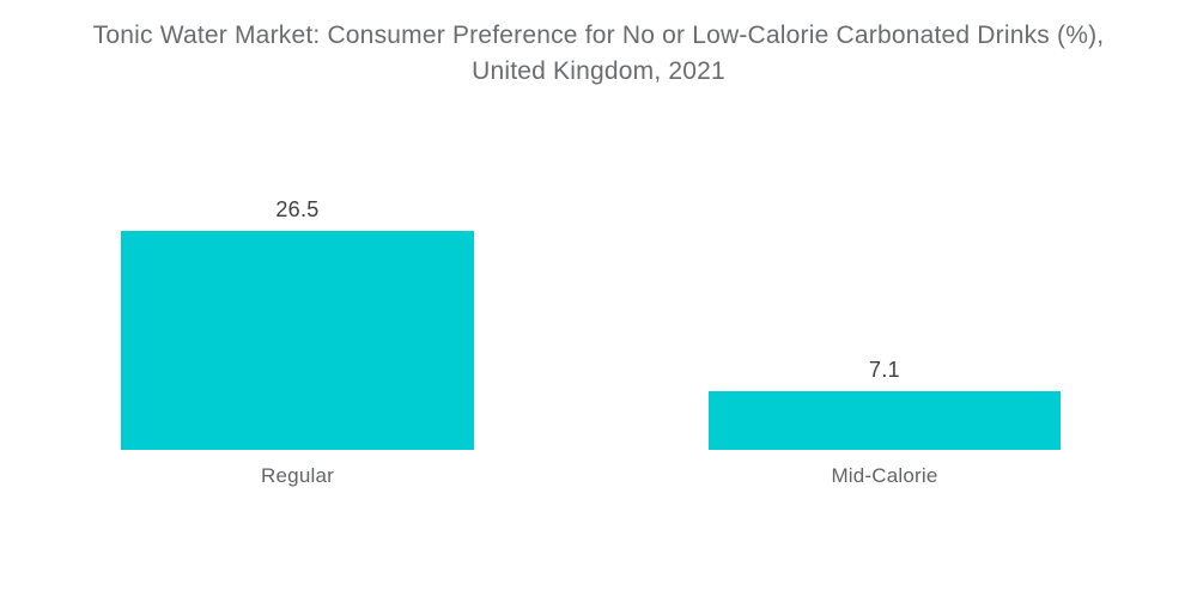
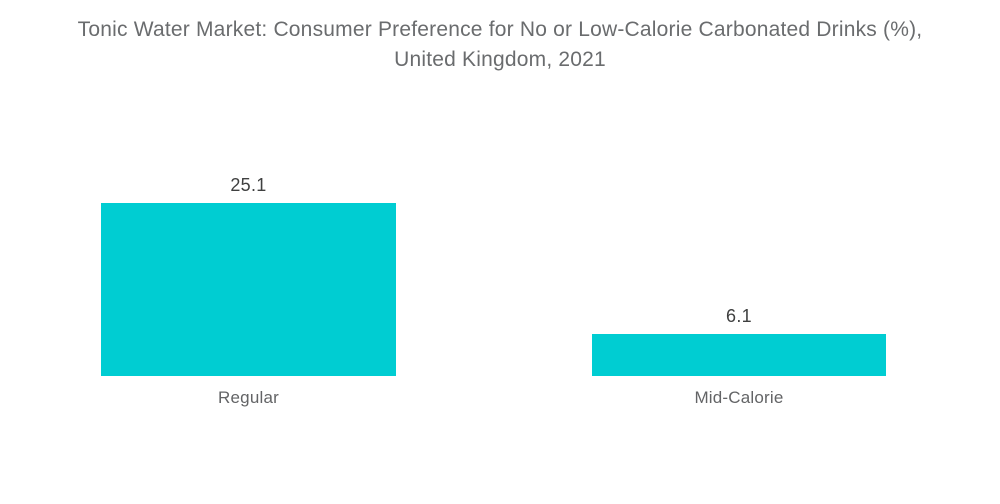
Regular: 26.5 -> 25.1
Mid-Calorie: 7.1 -> 6.1
